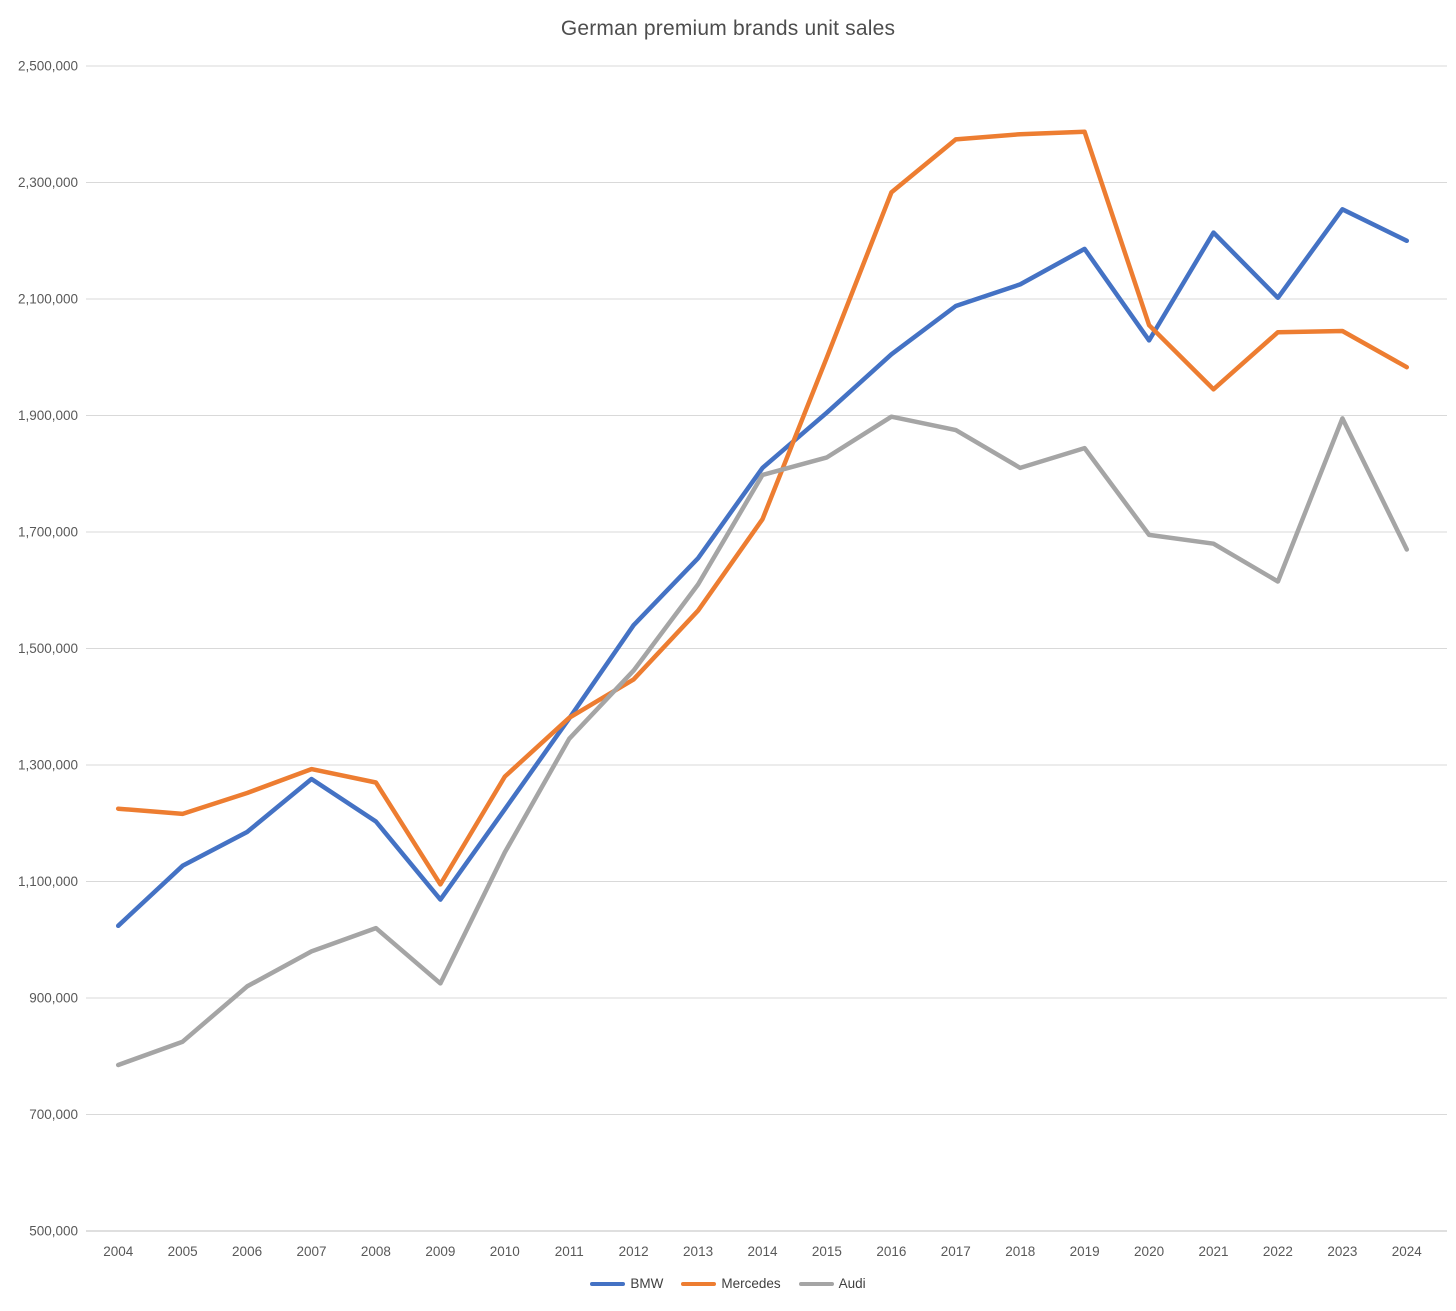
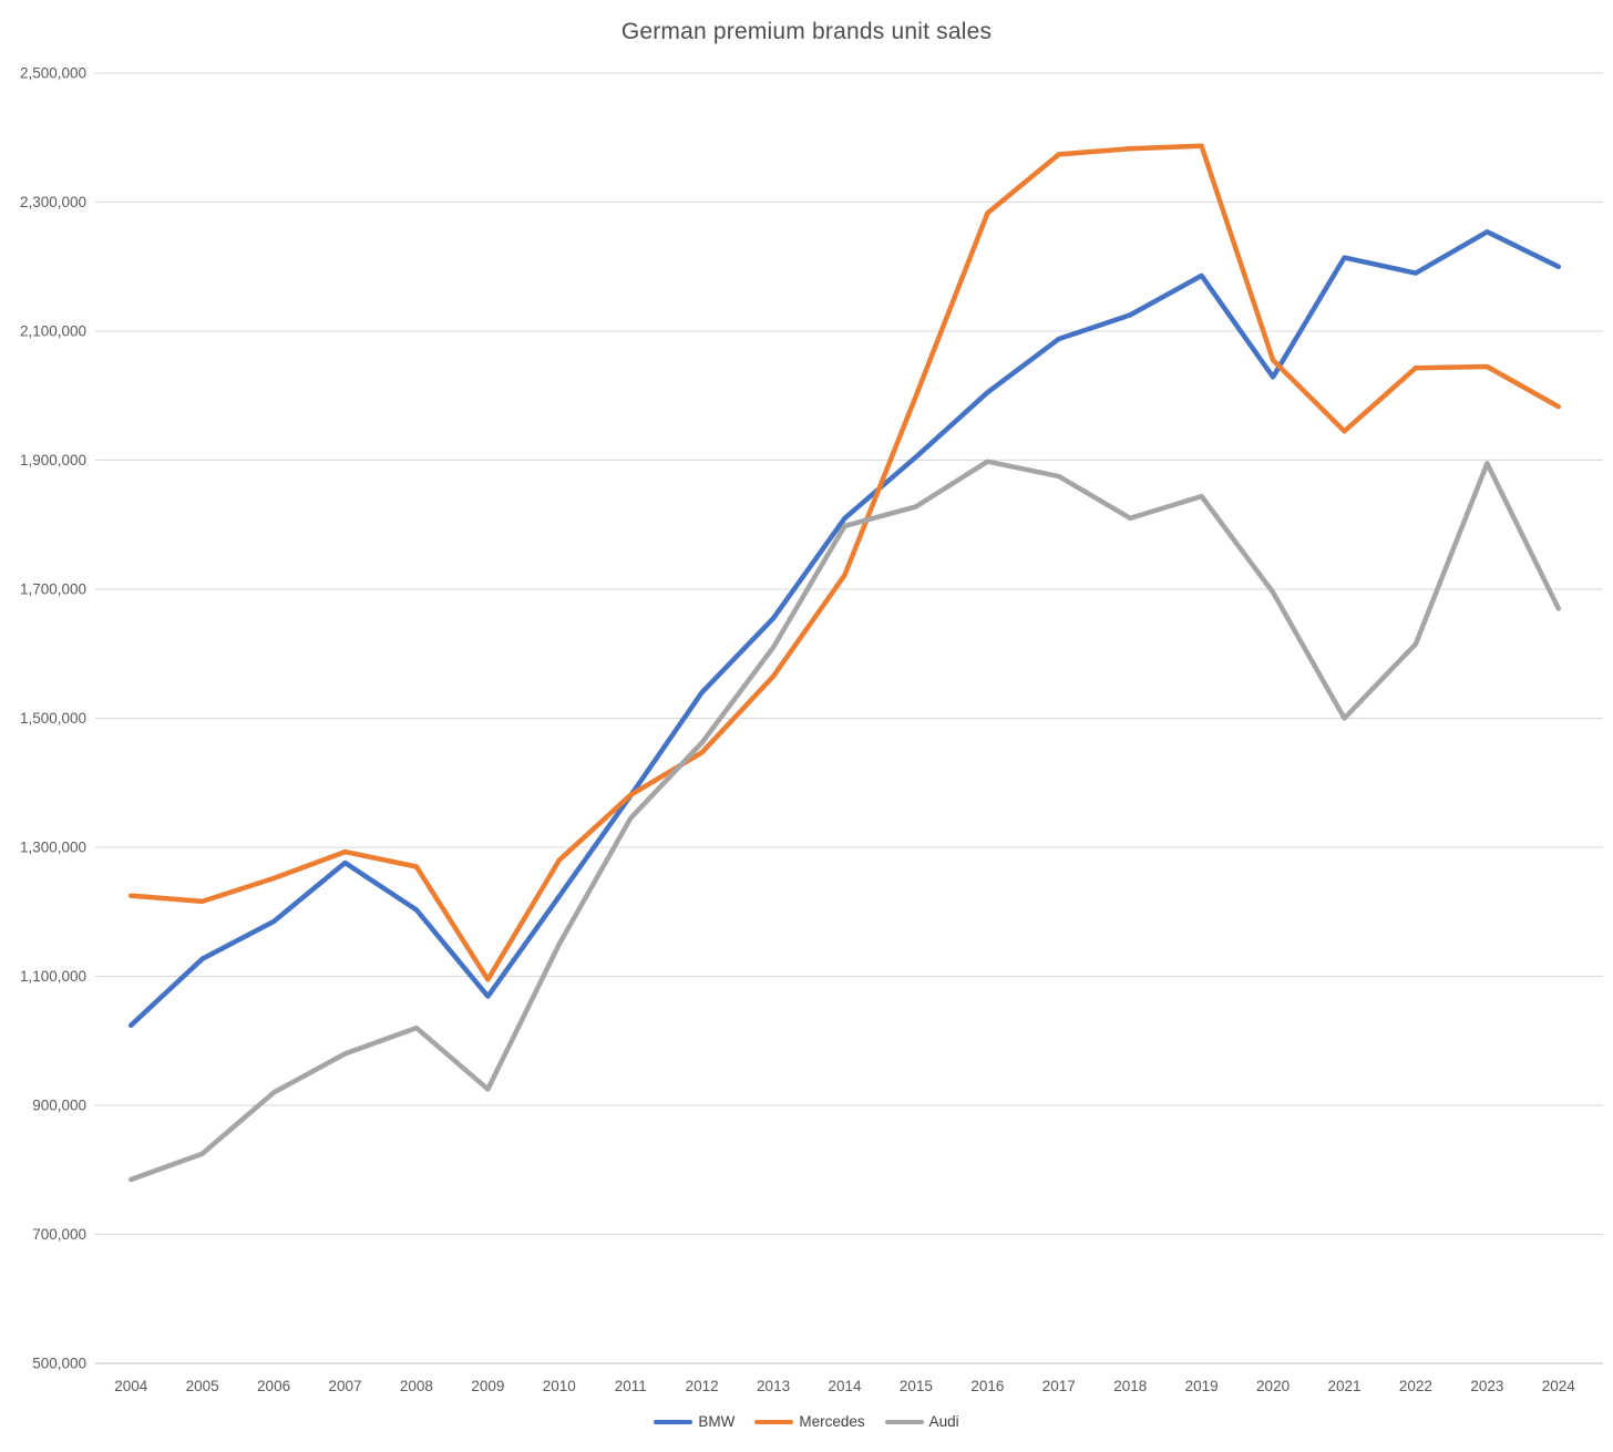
Audi/2021: 1680000 -> 1500000
BMW/2022: 2100000 -> 2190000
